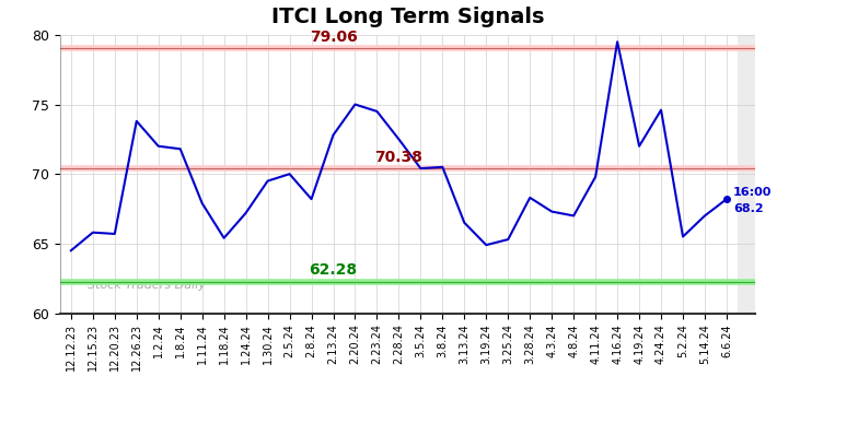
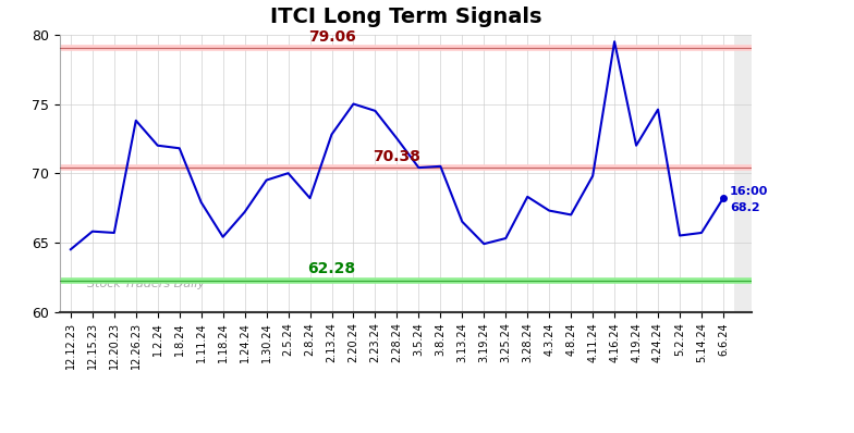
5.14.24: 67.0 -> 65.7
